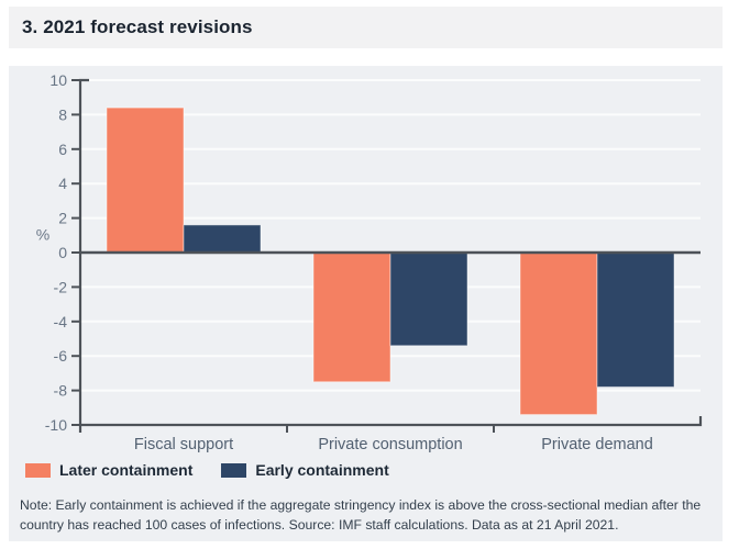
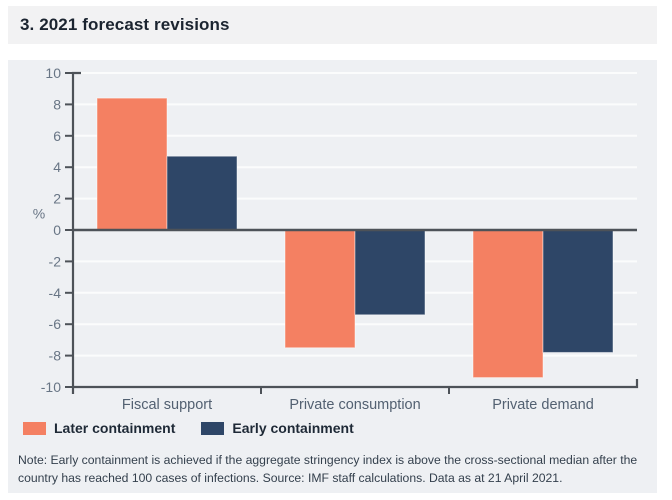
Early containment/Fiscal support: 1.6 -> 4.7
